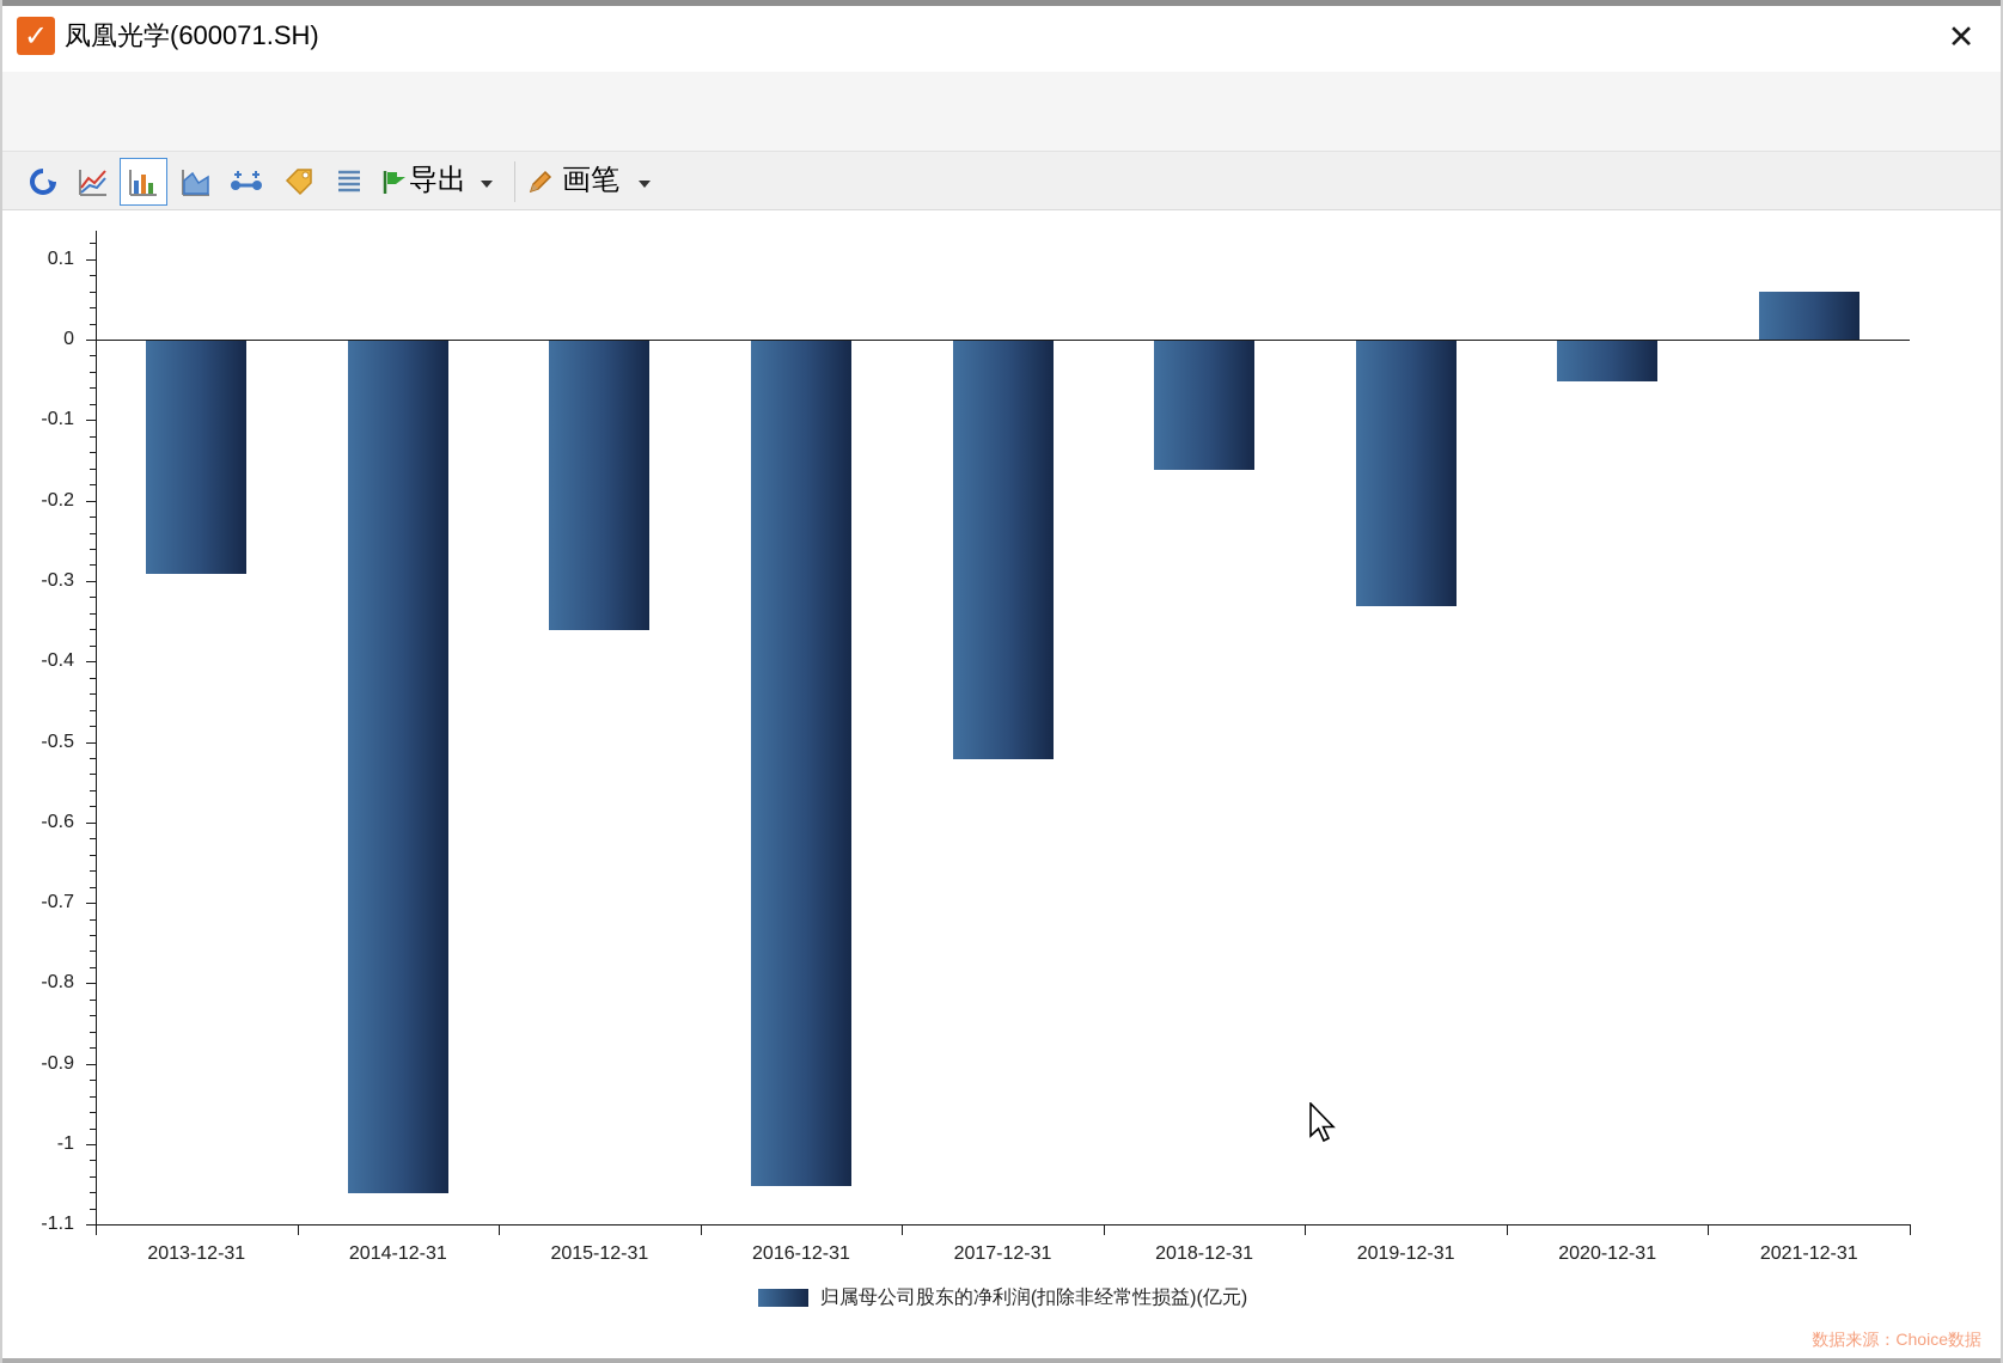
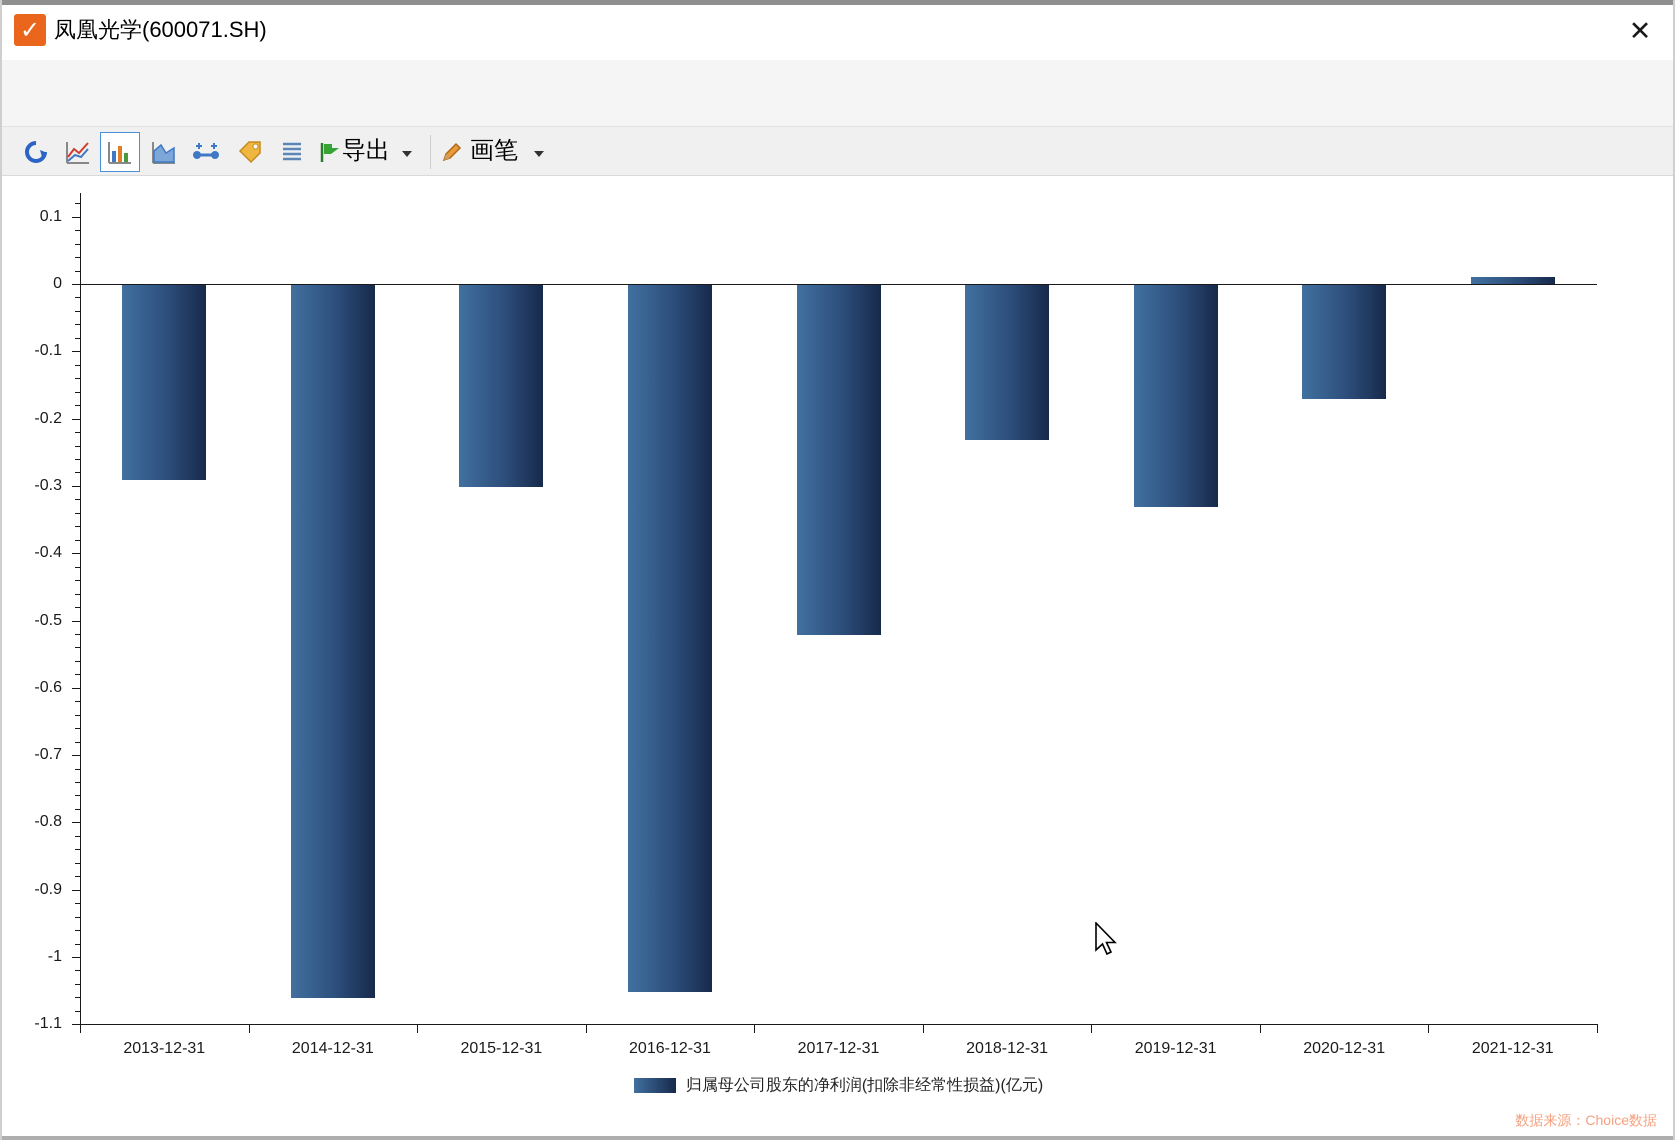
2015-12-31: -0.36 -> -0.30
2018-12-31: -0.16 -> -0.23
2020-12-31: -0.05 -> -0.17
2021-12-31: 0.06 -> 0.01
